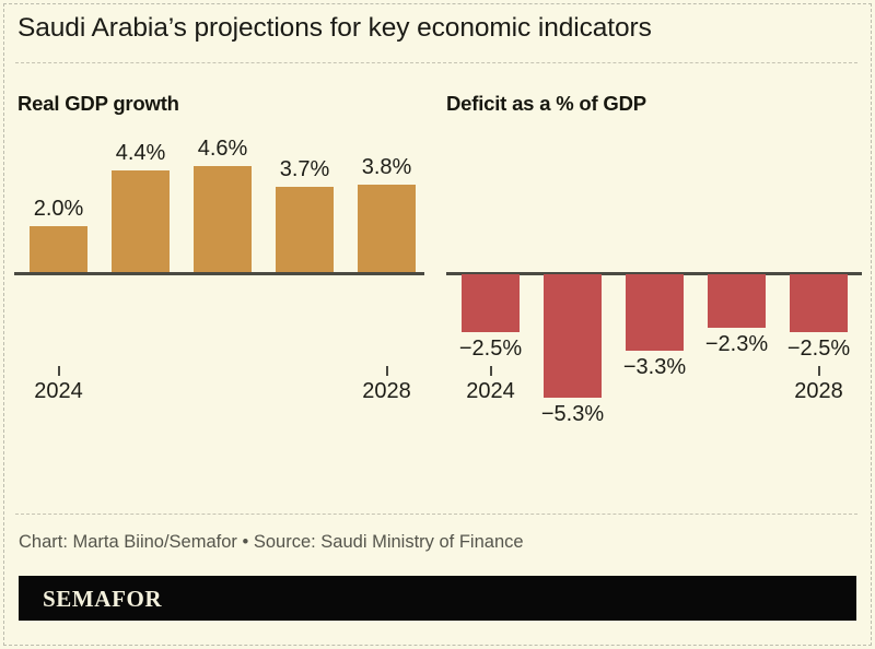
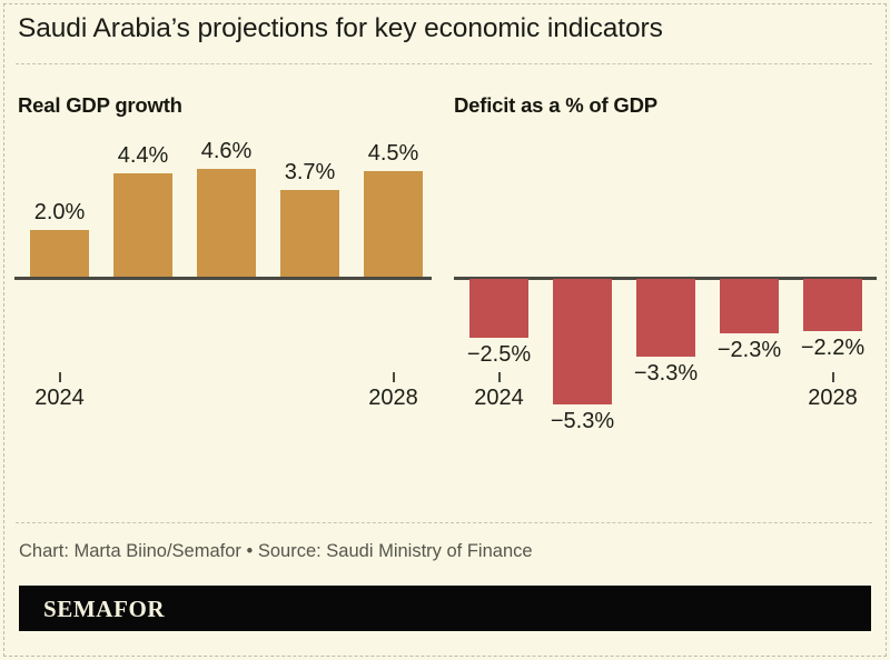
Real GDP growth/2028: 3.8% -> 4.5%
Deficit as a % of GDP/2028: −2.5% -> −2.2%
